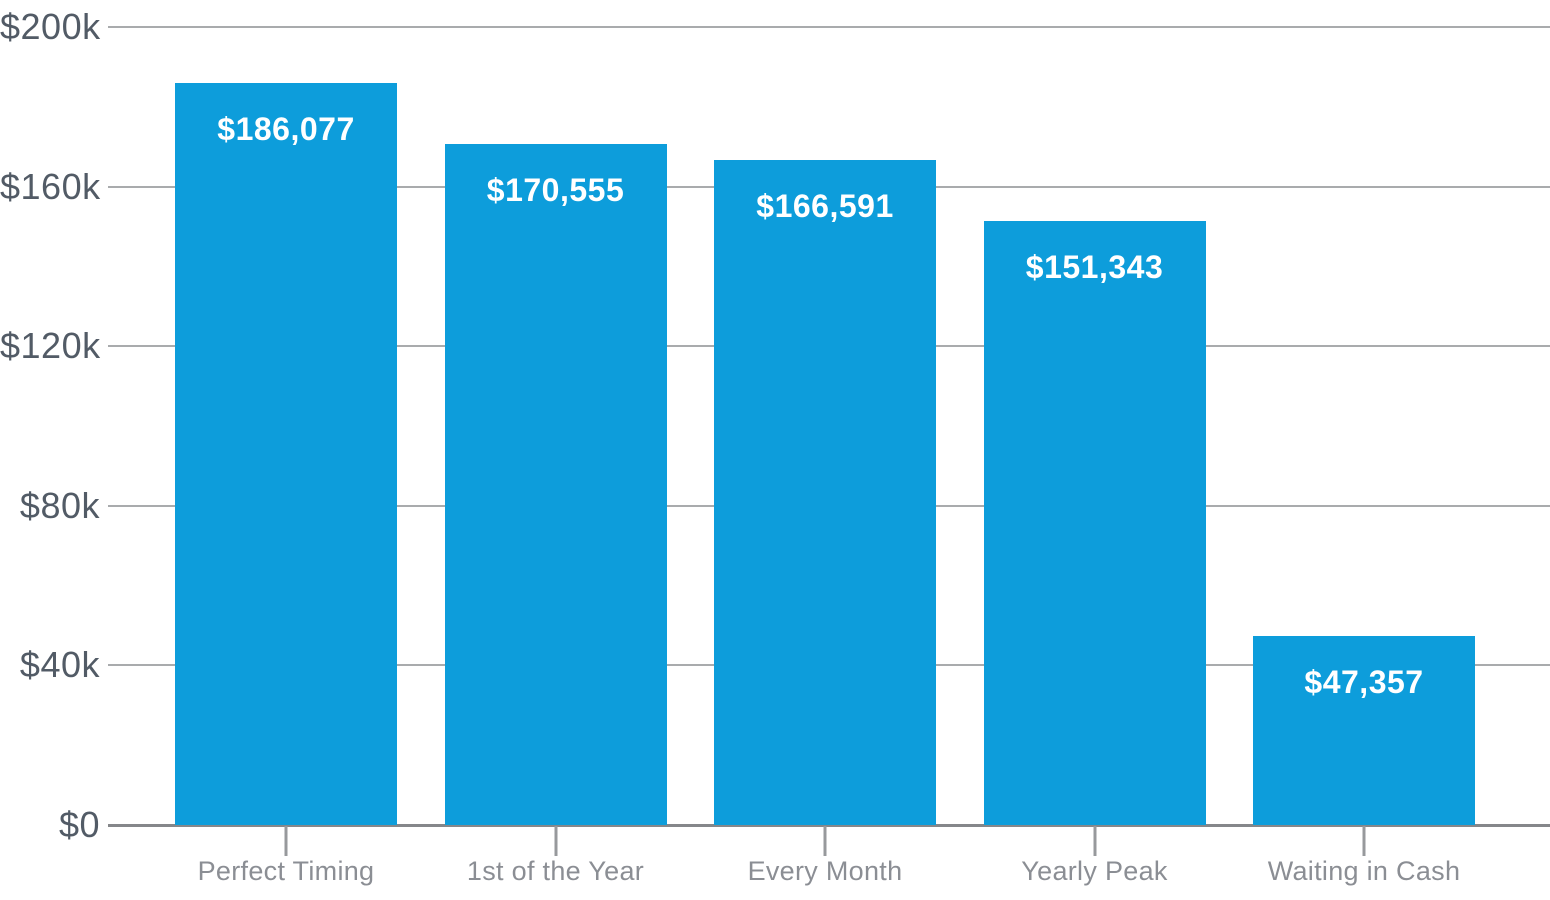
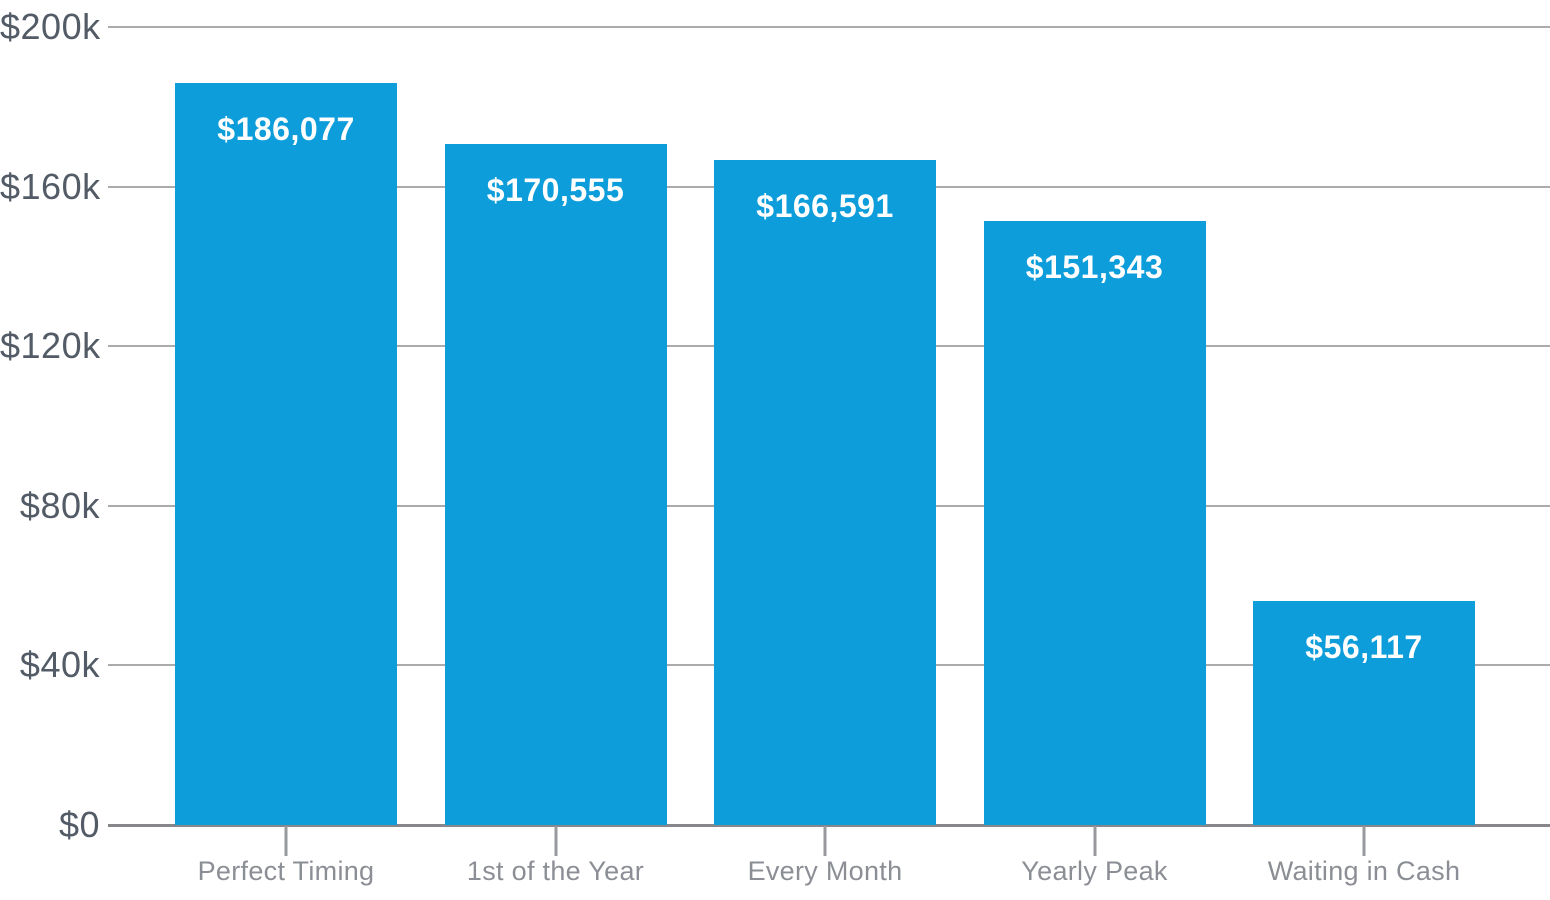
Waiting in Cash: $47,357 -> $56,117
